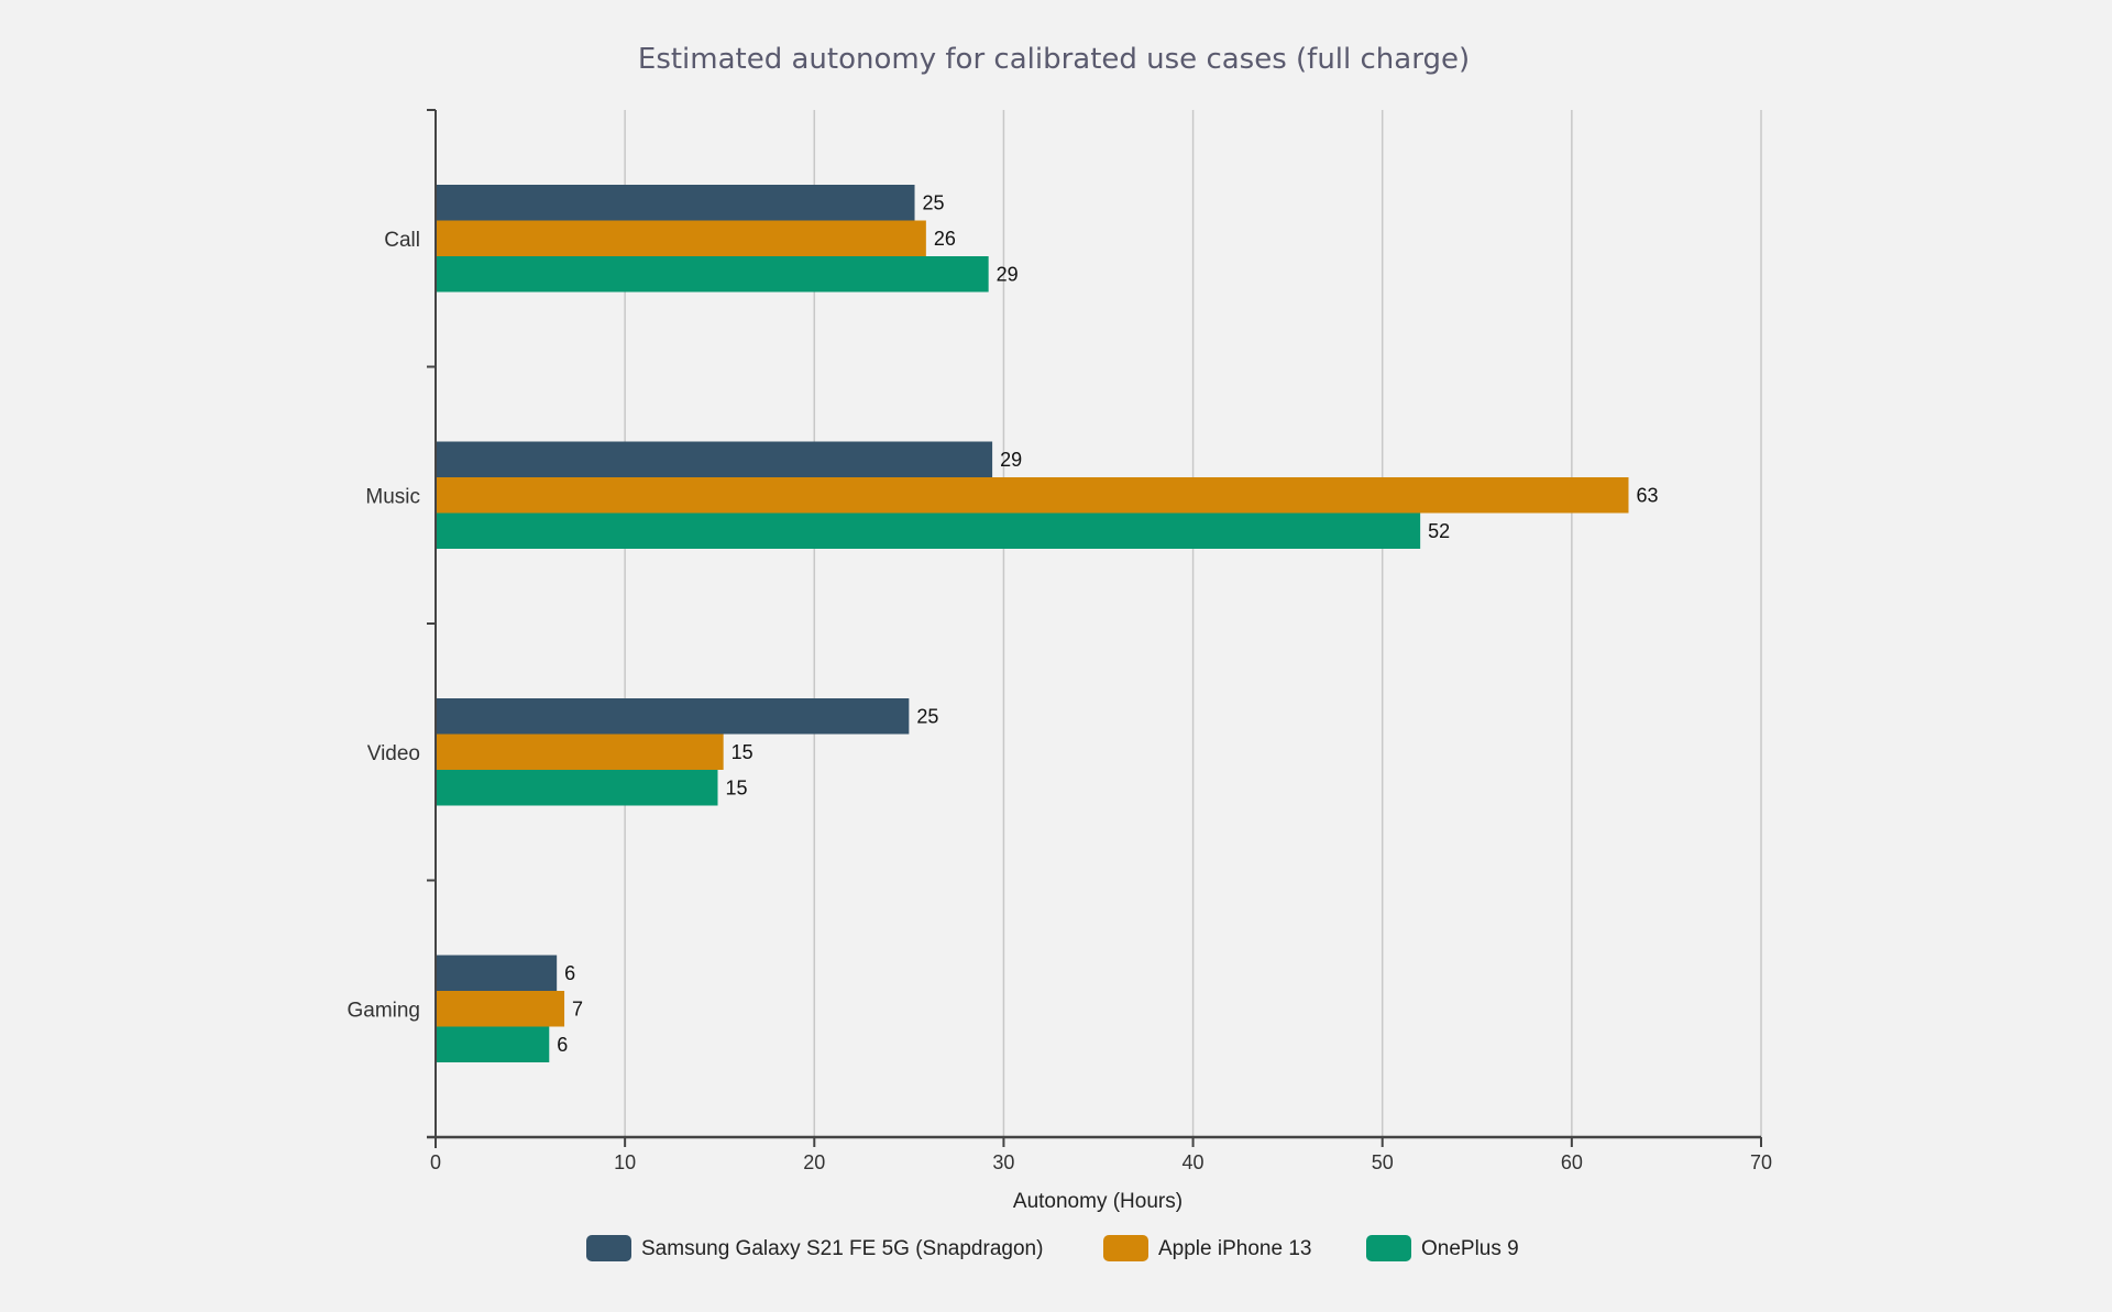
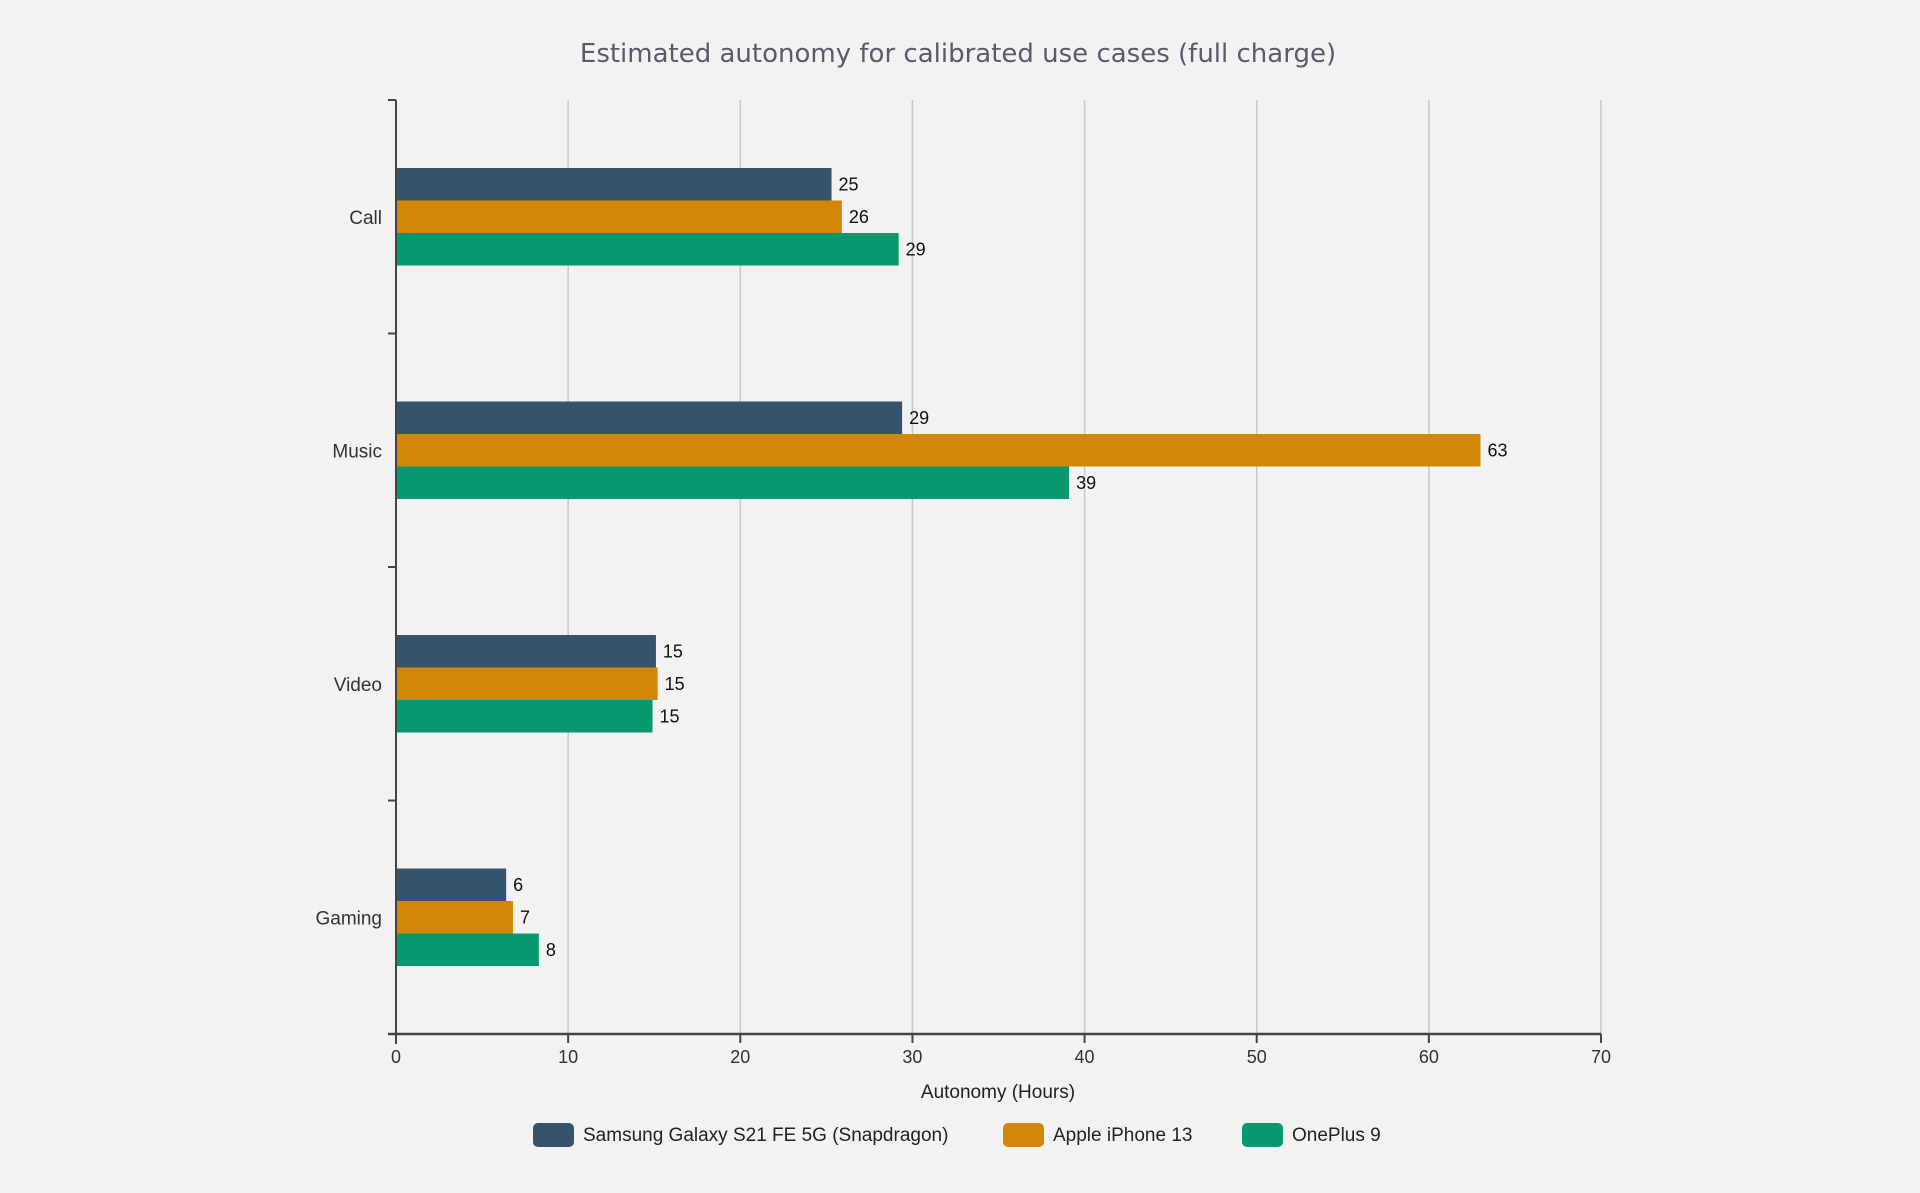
OnePlus 9/Music: 52 -> 39
Samsung Galaxy S21 FE 5G (Snapdragon)/Video: 25 -> 15
OnePlus 9/Gaming: 6 -> 8
